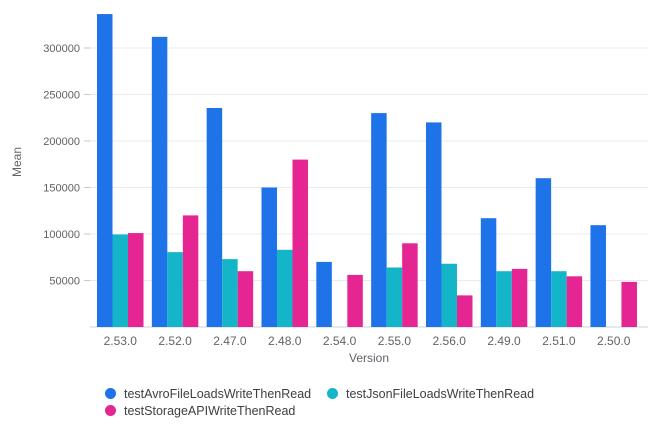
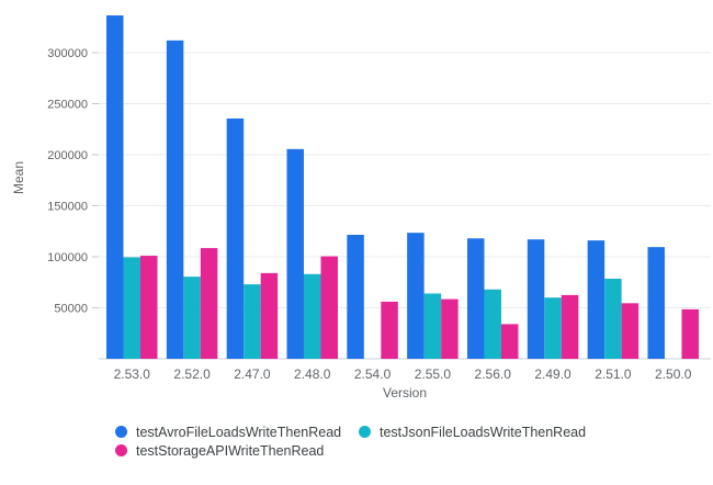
testStorageAPIWriteThenRead/2.52.0: 120000 -> 110000
testStorageAPIWriteThenRead/2.47.0: 60000 -> 80000
testAvroFileLoadsWriteThenRead/2.48.0: 150000 -> 210000
testStorageAPIWriteThenRead/2.48.0: 180000 -> 100000
testAvroFileLoadsWriteThenRead/2.54.0: 70000 -> 120000
testAvroFileLoadsWriteThenRead/2.55.0: 230000 -> 120000
testStorageAPIWriteThenRead/2.55.0: 90000 -> 60000
testAvroFileLoadsWriteThenRead/2.56.0: 220000 -> 120000
testAvroFileLoadsWriteThenRead/2.51.0: 160000 -> 120000
testJsonFileLoadsWriteThenRead/2.51.0: 60000 -> 80000
